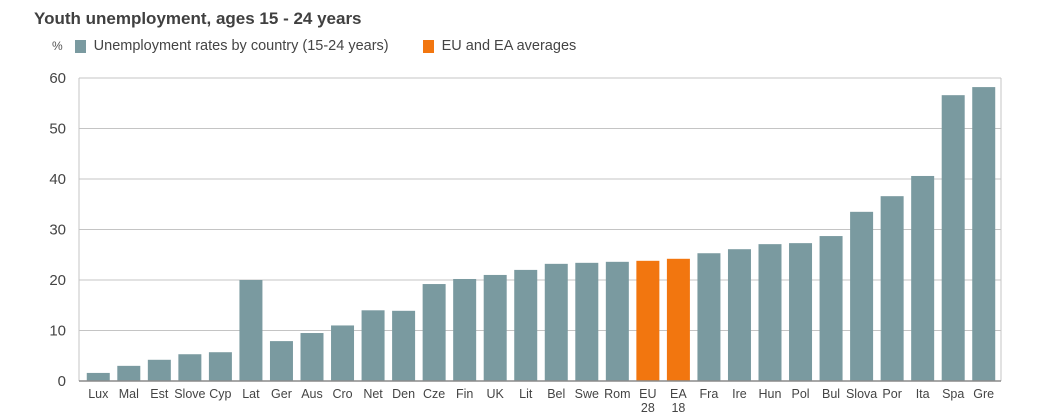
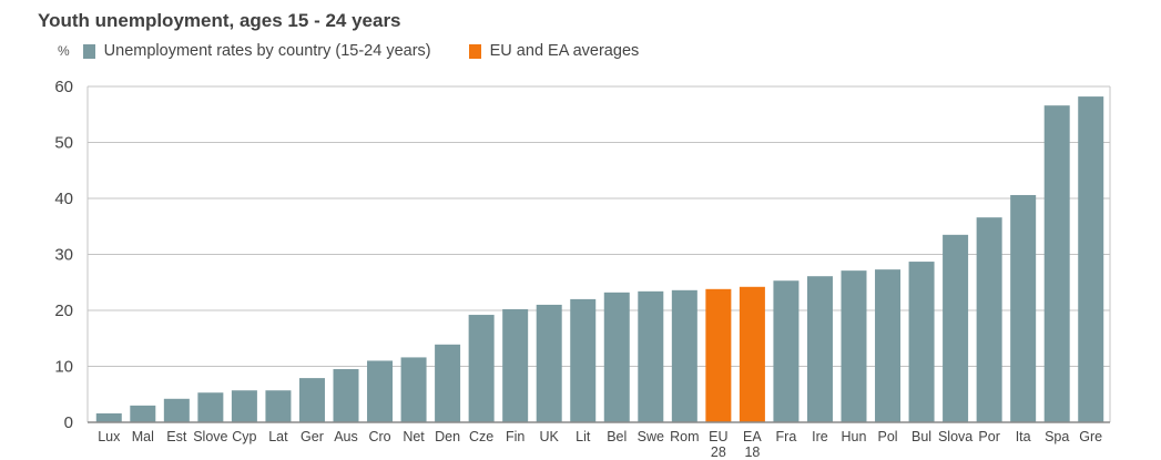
Lat: 20 -> 6
Net: 14 -> 12
